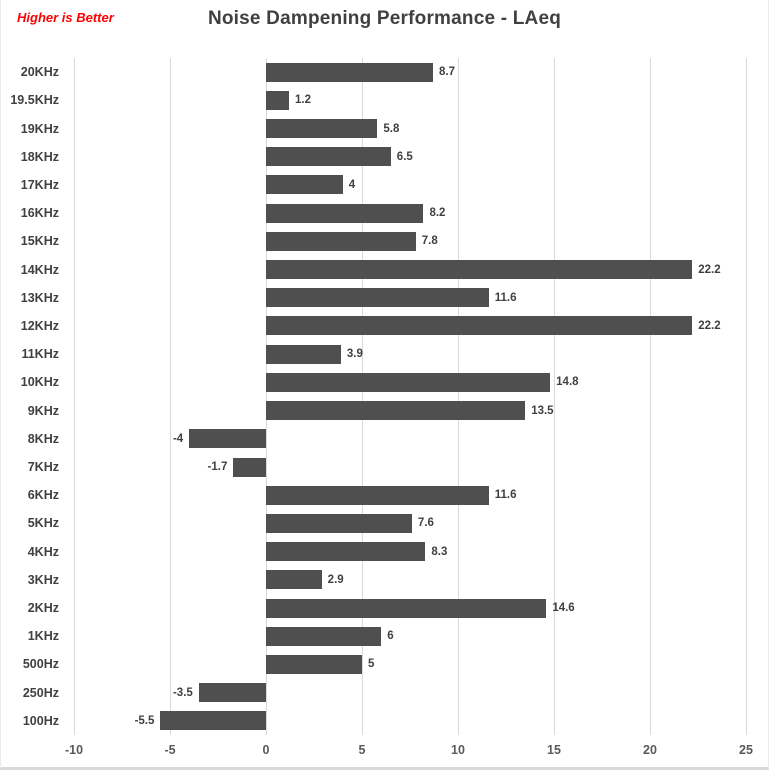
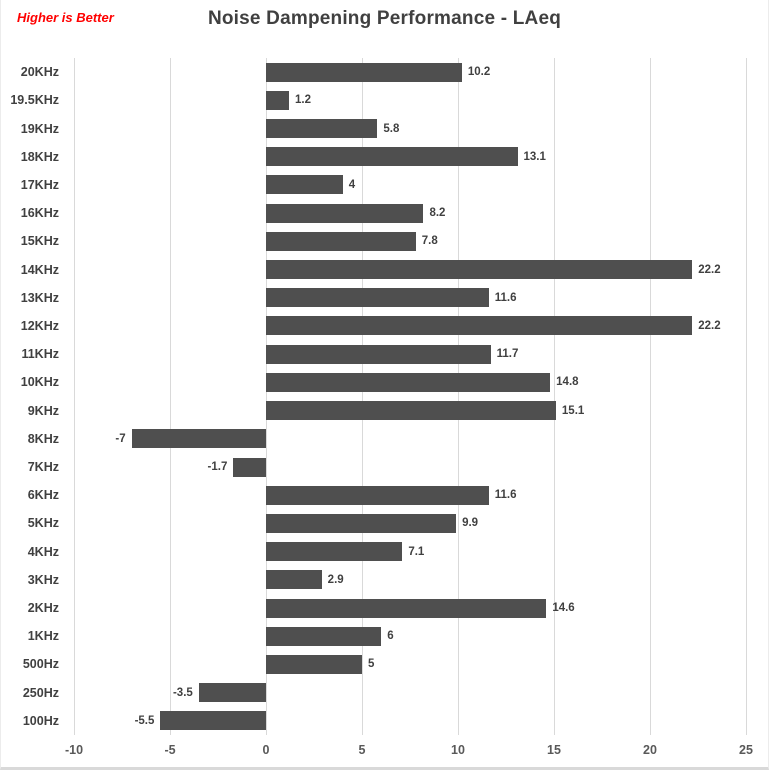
20KHz: 8.7 -> 10.2
18KHz: 6.5 -> 13.1
11KHz: 3.9 -> 11.7
9KHz: 13.5 -> 15.1
8KHz: -4 -> -7
5KHz: 7.6 -> 9.9
4KHz: 8.3 -> 7.1
